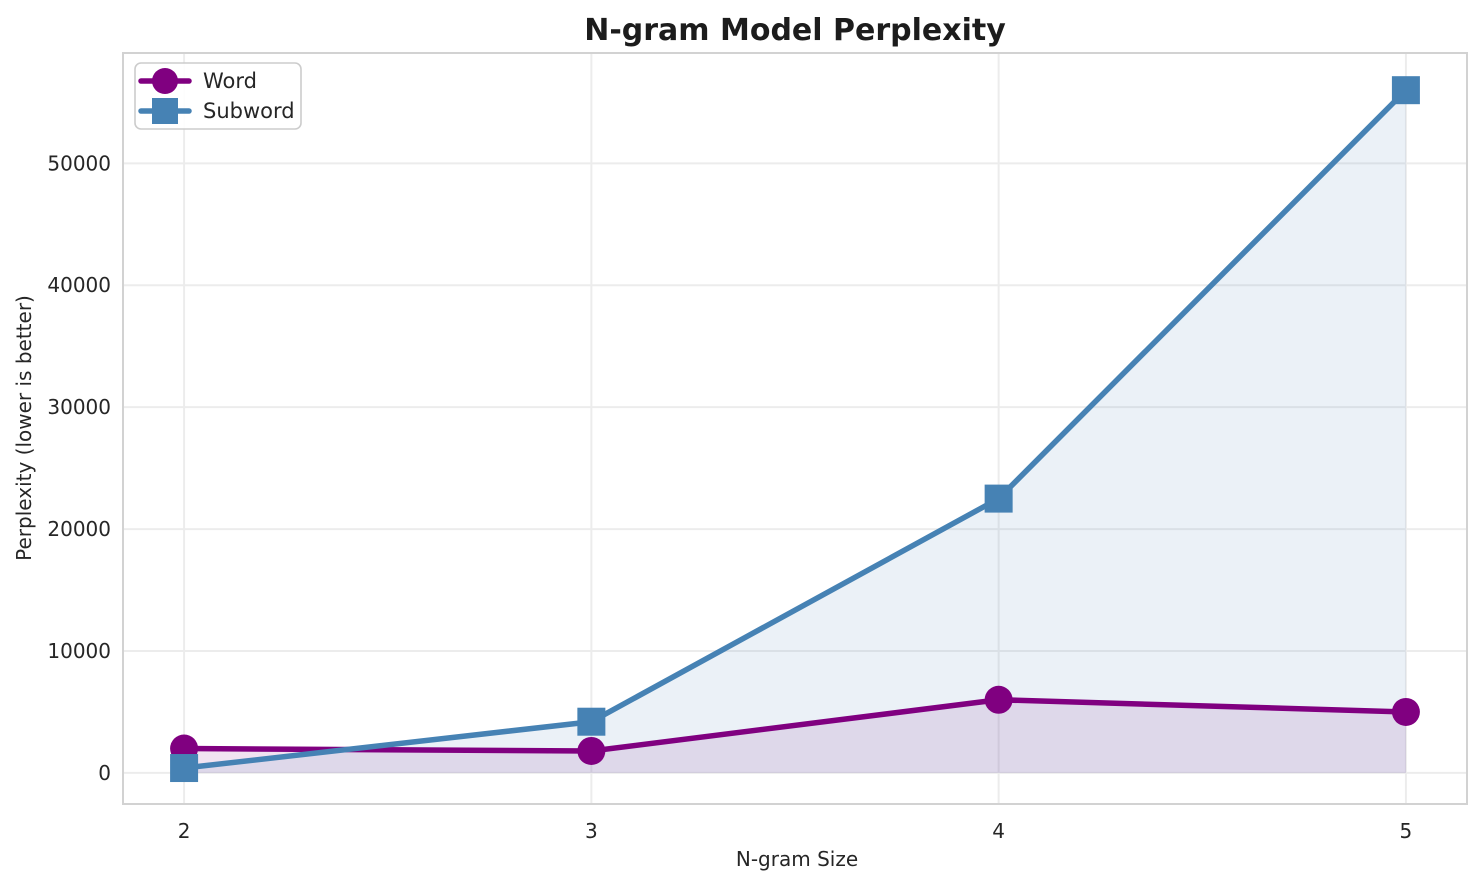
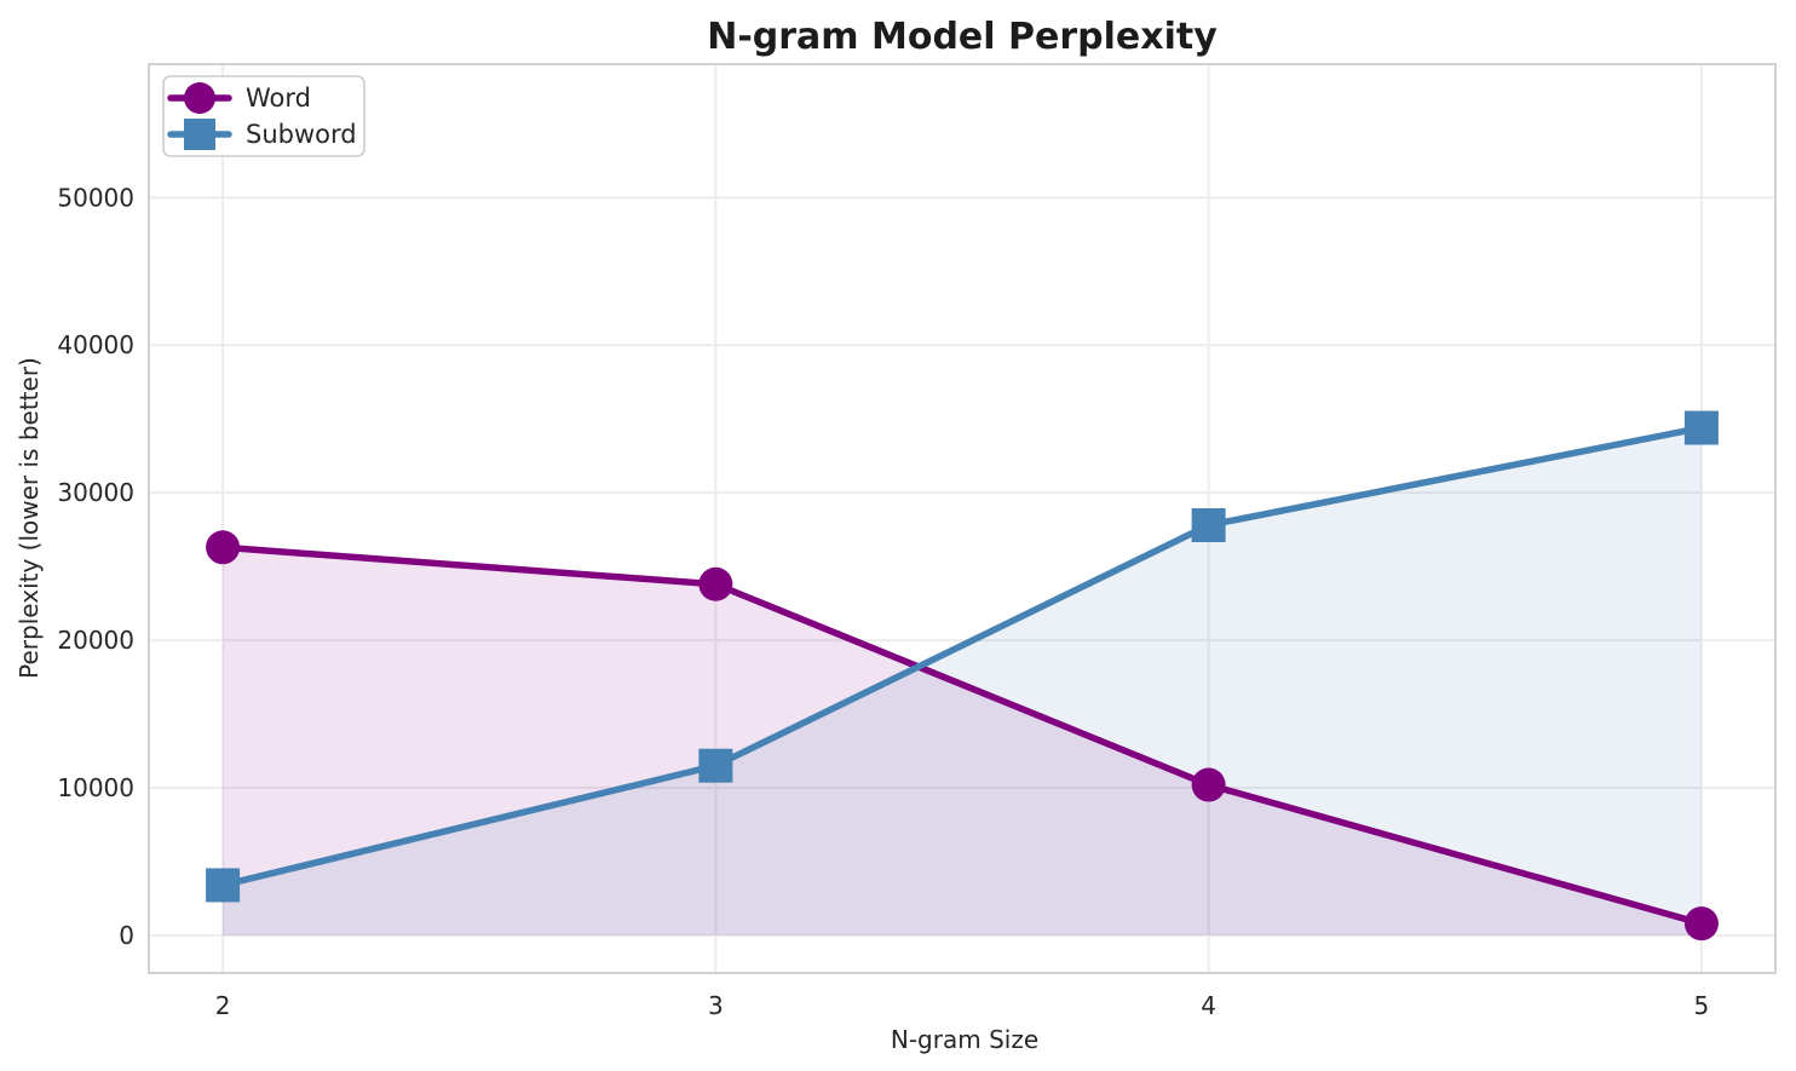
Word/2: 2000 -> 26300
Subword/2: 400 -> 3400
Word/3: 1800 -> 23800
Subword/3: 4200 -> 11500
Word/4: 6000 -> 10200
Subword/4: 22500 -> 27800
Word/5: 5000 -> 800
Subword/5: 56000 -> 34400
